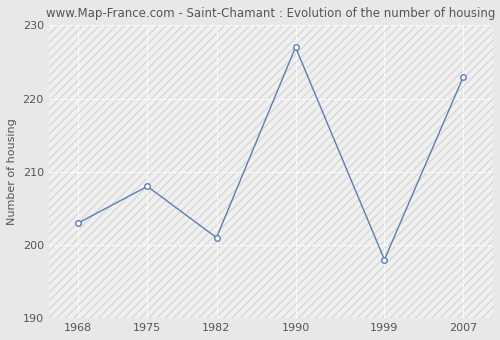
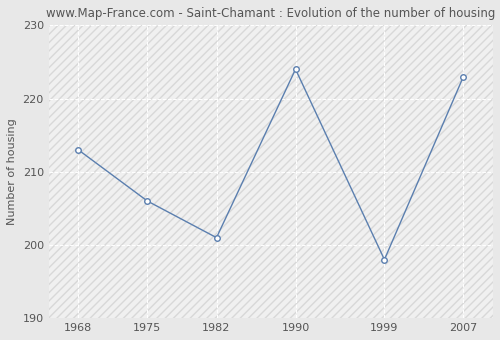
1968: 203 -> 213
1975: 208 -> 206
1990: 227 -> 224
